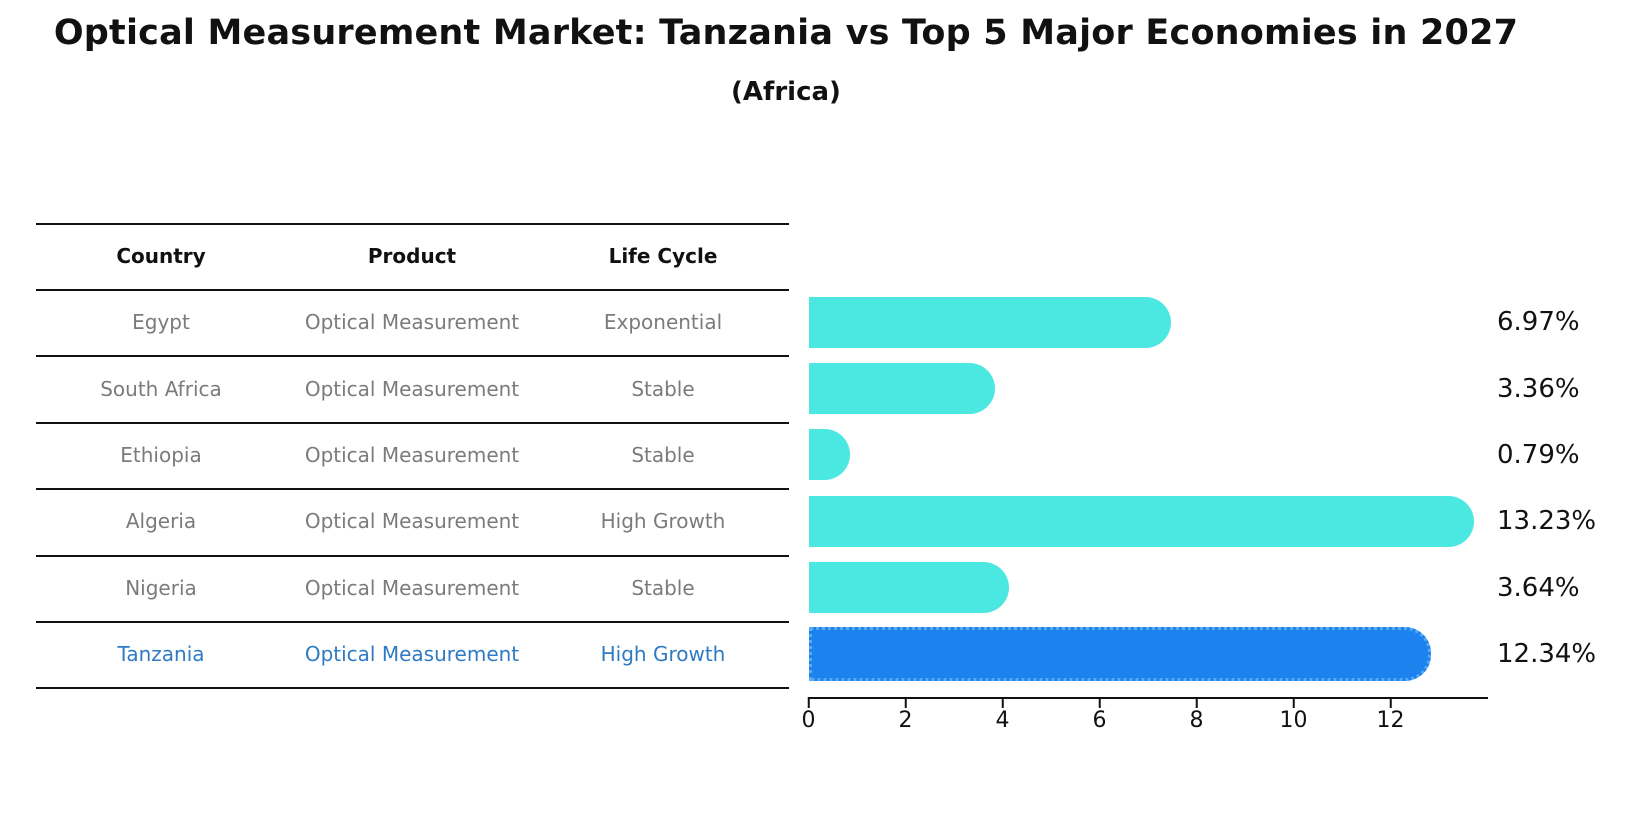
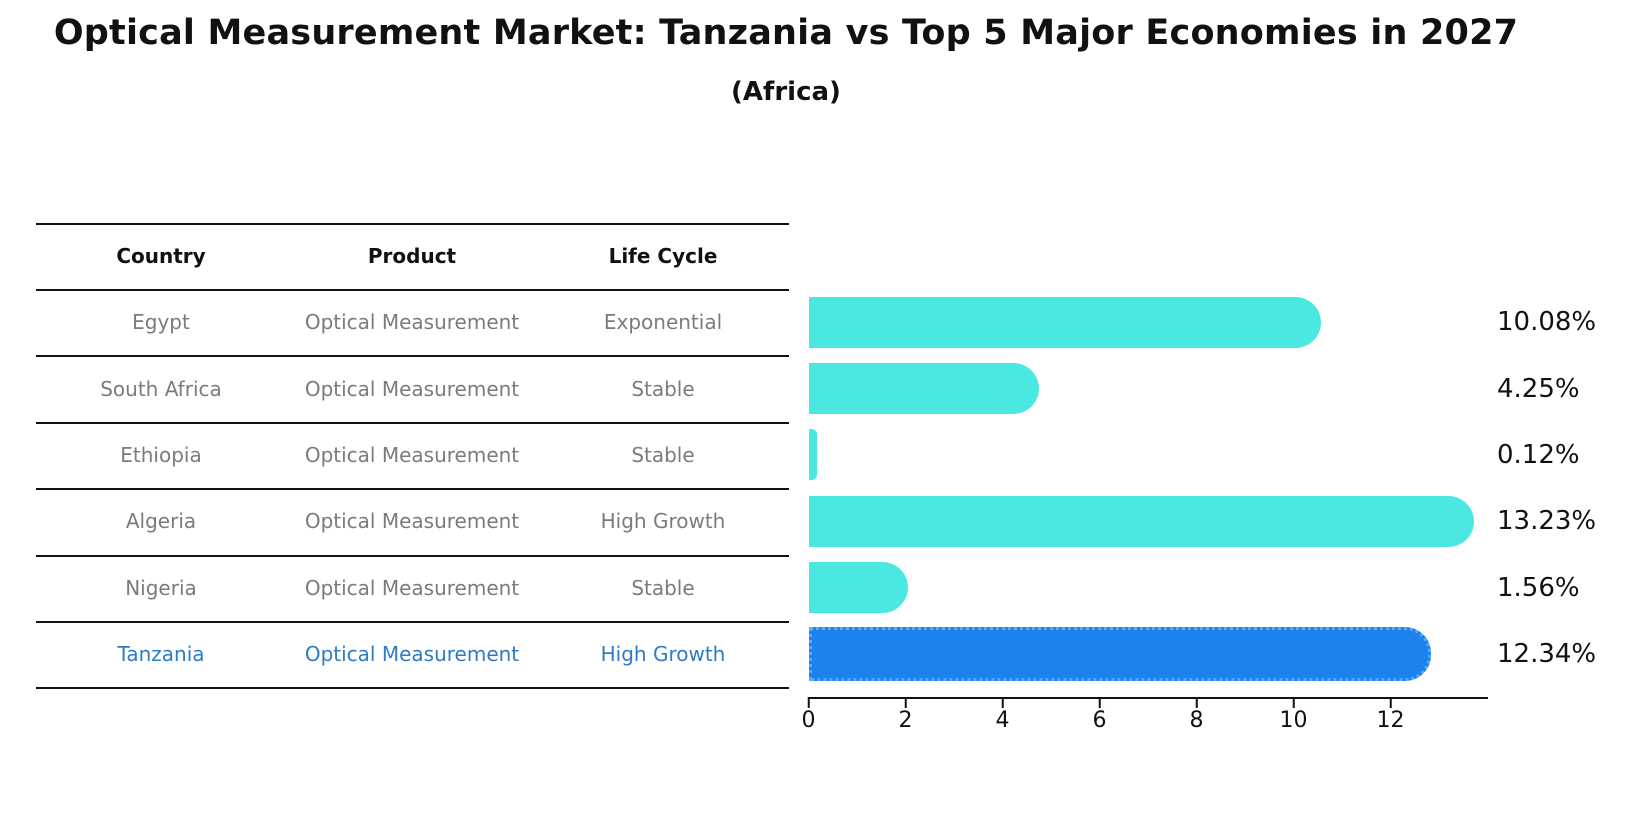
Egypt: 6.97% -> 10.08%
South Africa: 3.36% -> 4.25%
Ethiopia: 0.79% -> 0.12%
Nigeria: 3.64% -> 1.56%
